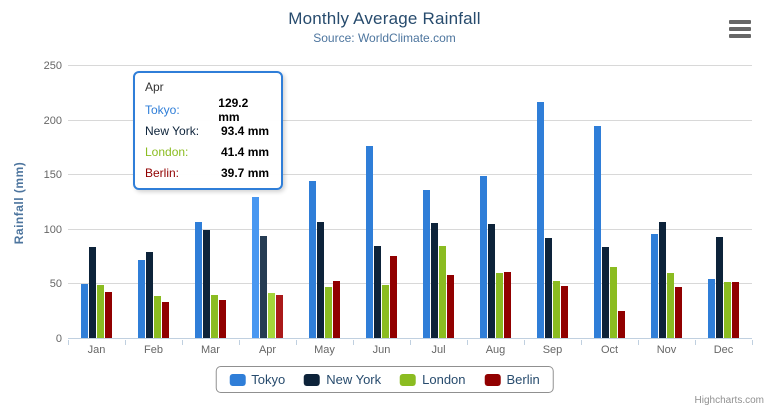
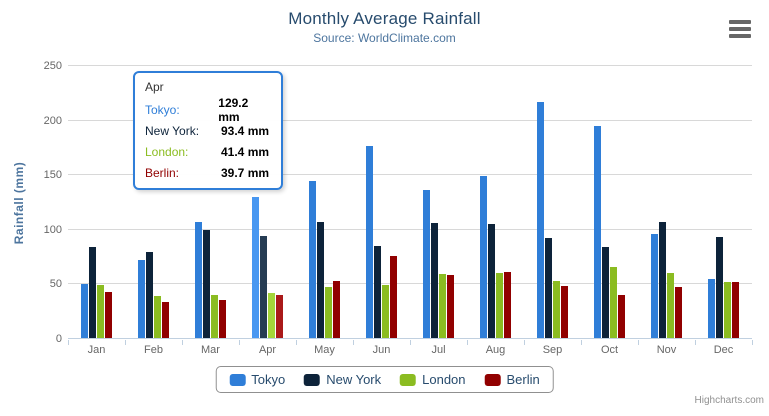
London/Jul: 84 -> 59
Berlin/Oct: 25 -> 39
